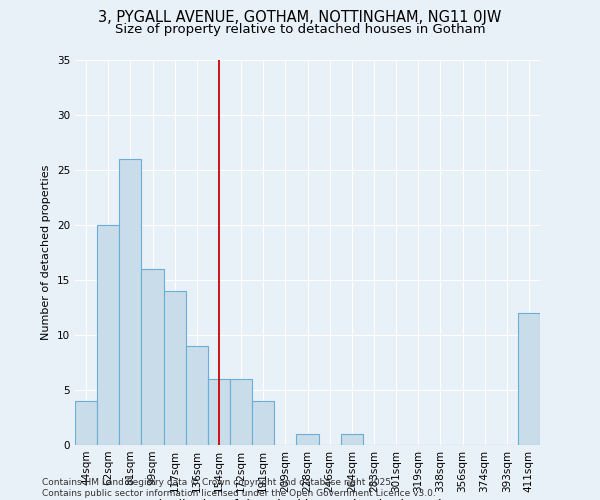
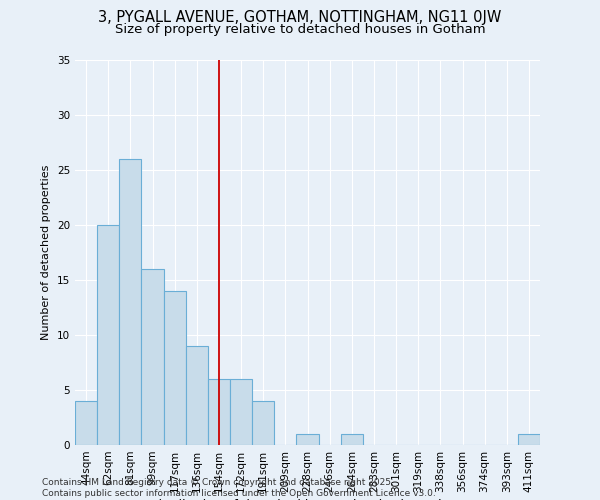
411sqm: 12 -> 1
